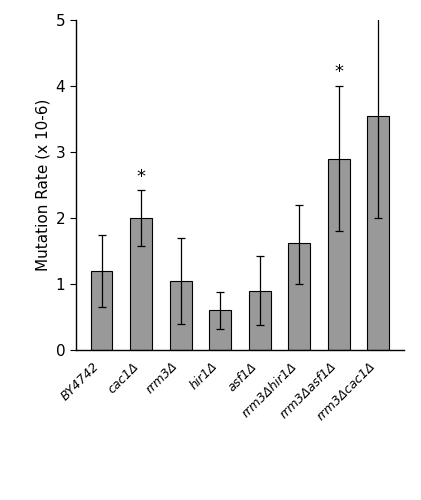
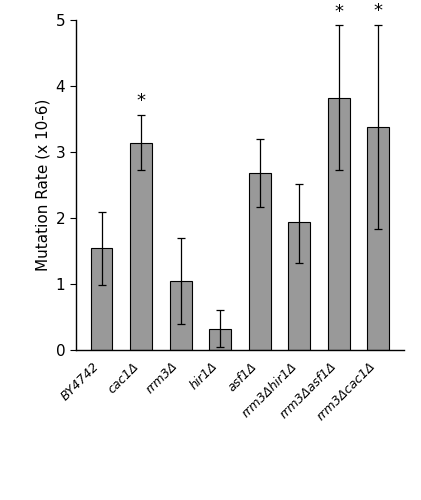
BY4742: 1.20 -> 1.54
cac1Δ: 2.00 -> 3.14
hir1Δ: 0.60 -> 0.32
asf1Δ: 0.90 -> 2.68
rrm3Δhir1Δ: 1.62 -> 1.94
rrm3Δasf1Δ: 2.90 -> 3.82
rrm3Δcac1Δ: 3.55 -> 3.38
